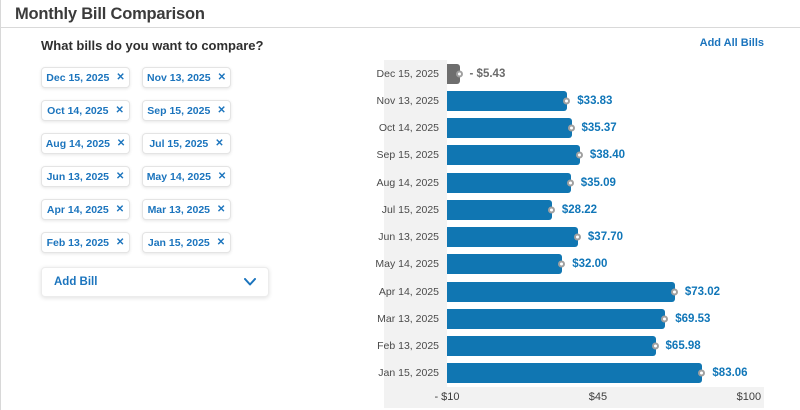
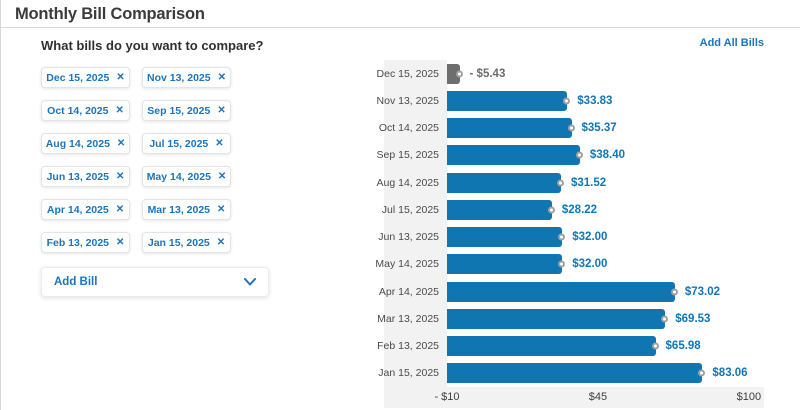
Aug 14, 2025: $35.09 -> $31.52
Jun 13, 2025: $37.70 -> $32.00
